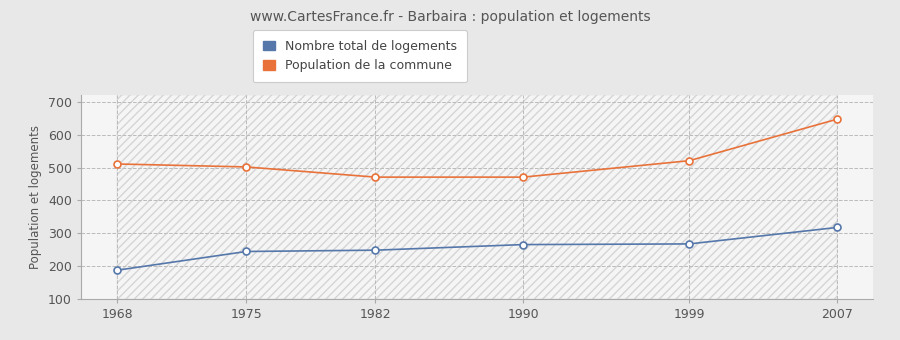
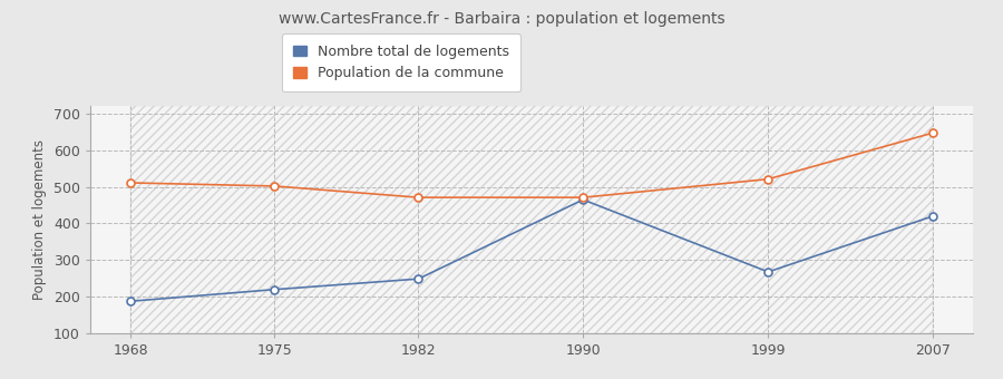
Nombre total de logements/1975: 245 -> 220
Nombre total de logements/1990: 266 -> 465
Nombre total de logements/2007: 318 -> 420
